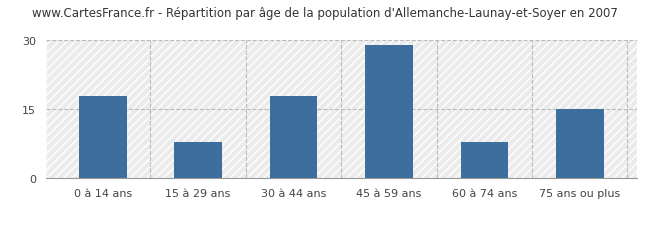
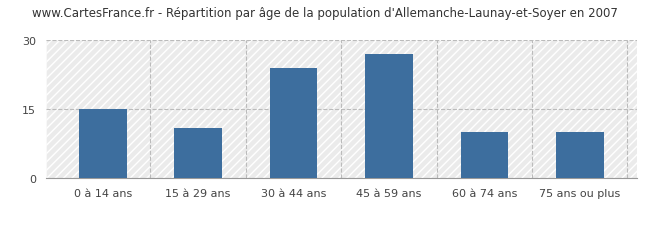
0 à 14 ans: 18 -> 15
15 à 29 ans: 8 -> 11
30 à 44 ans: 18 -> 24
45 à 59 ans: 29 -> 27
60 à 74 ans: 8 -> 10
75 ans ou plus: 15 -> 10
